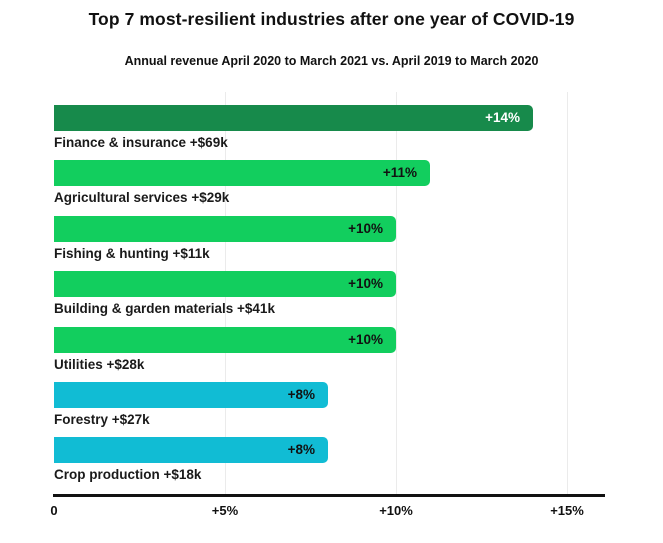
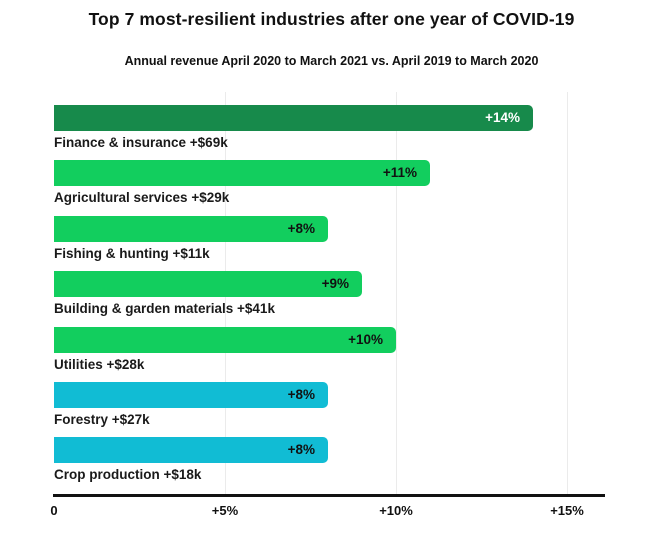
Fishing & hunting +$11k: +10% -> +8%
Building & garden materials +$41k: +10% -> +9%
